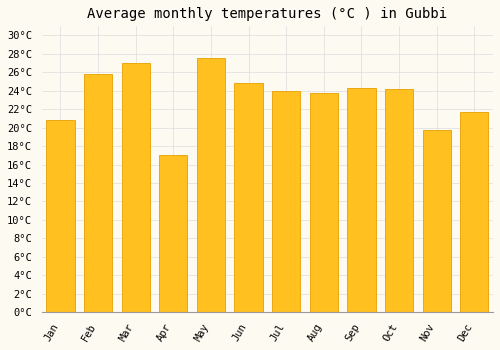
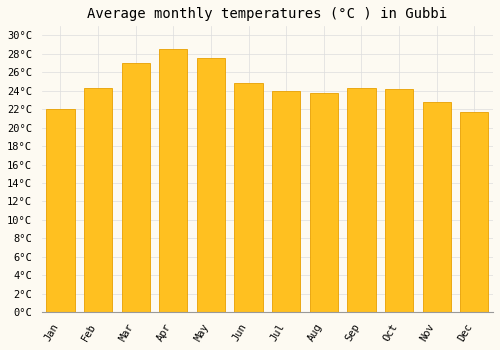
Jan: 20.8°C -> 22.0°C
Feb: 25.8°C -> 24.3°C
Apr: 17.0°C -> 28.5°C
Nov: 19.8°C -> 22.8°C
